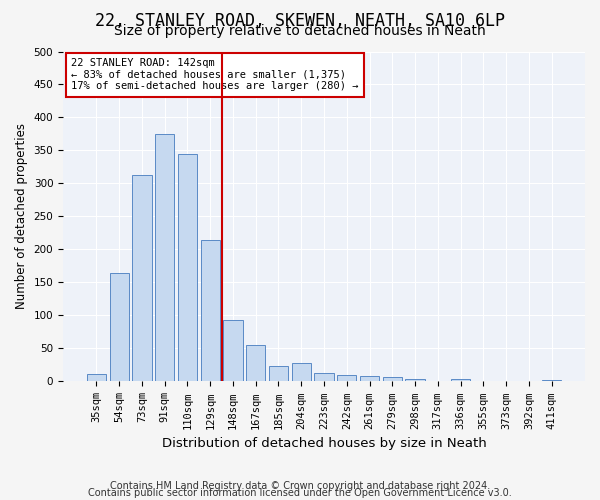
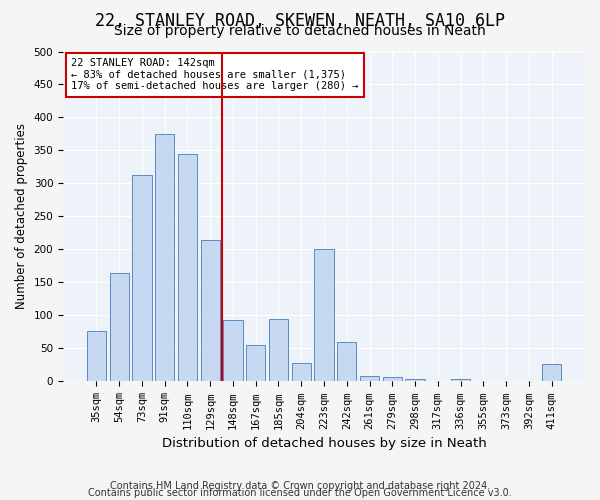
35sqm: 12 -> 76
185sqm: 23 -> 94
223sqm: 13 -> 200
242sqm: 10 -> 60
411sqm: 2 -> 26
